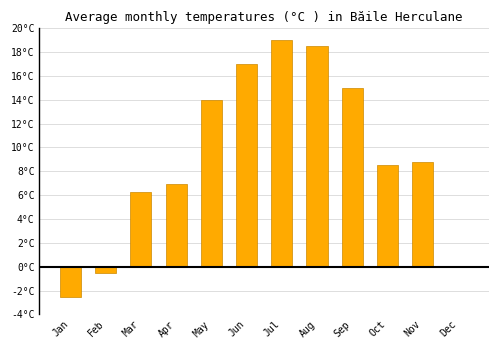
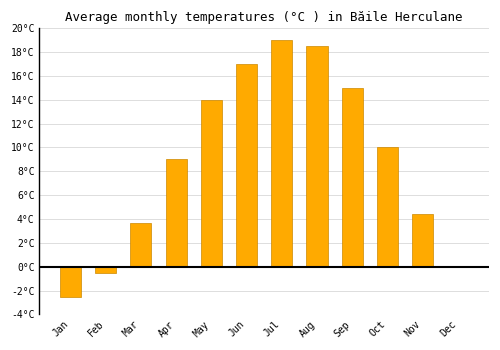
Mar: 6.3°C -> 3.7°C
Apr: 6.9°C -> 9.0°C
Oct: 8.5°C -> 10.0°C
Nov: 8.8°C -> 4.4°C
